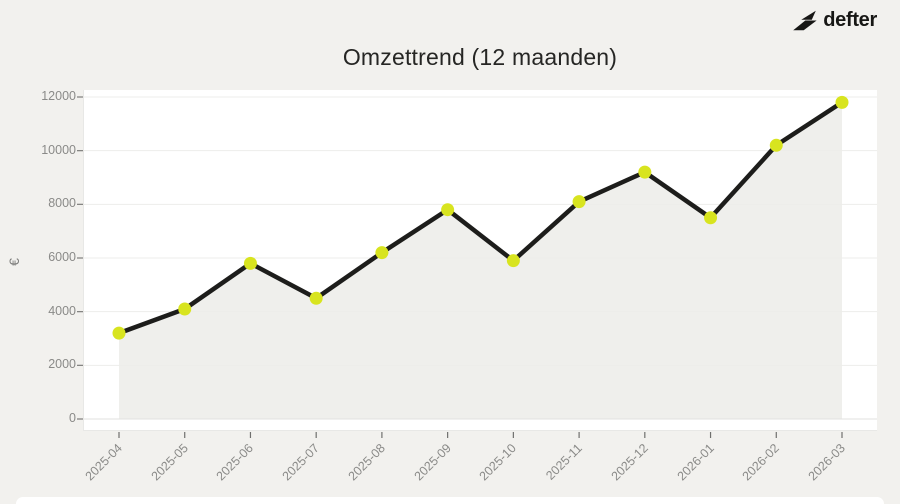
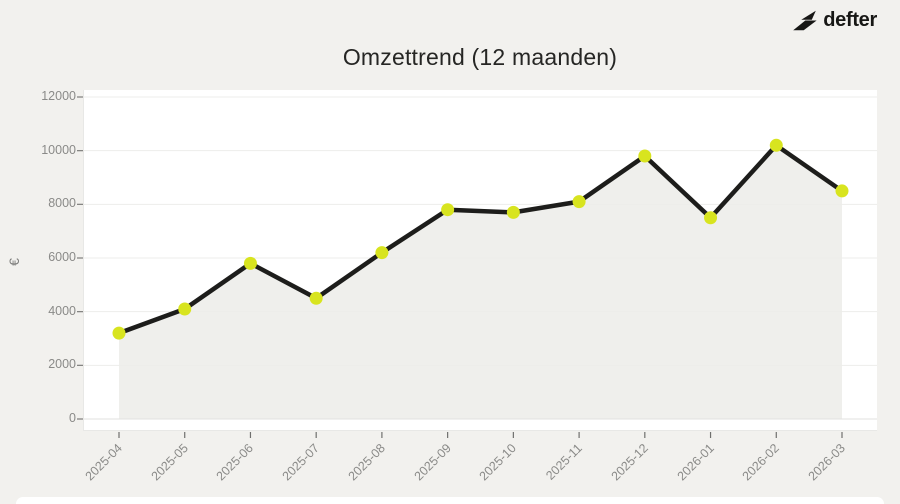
2025-10: 5900 -> 7700
2025-12: 9200 -> 9800
2026-03: 11800 -> 8500
